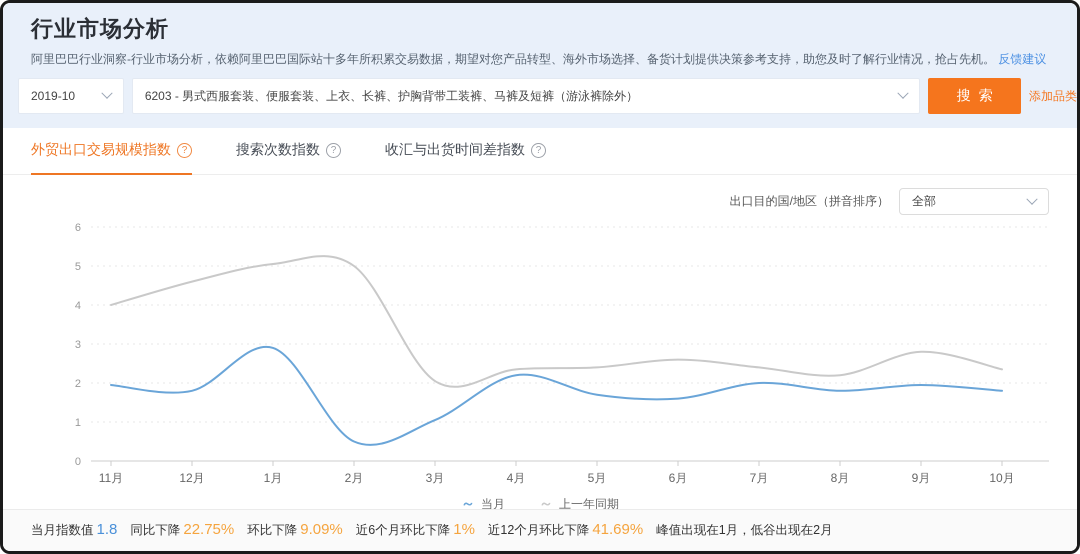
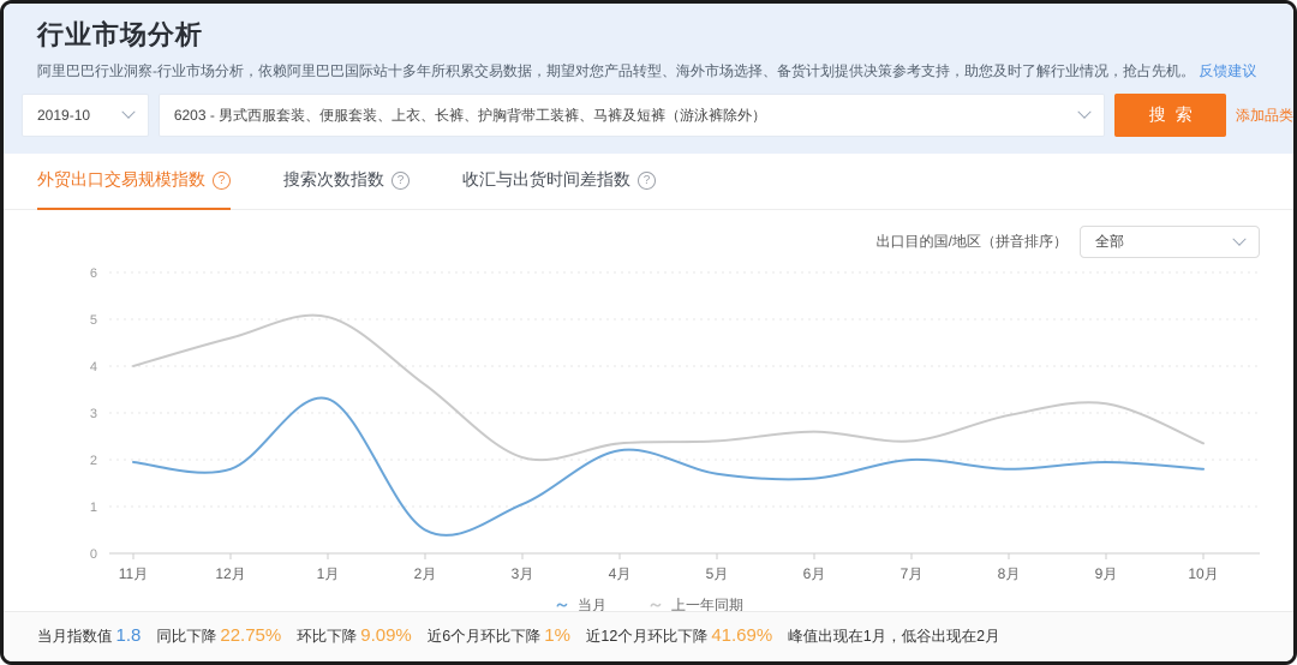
当月/1月: 2.9 -> 3.3
上一年同期/2月: 5.0 -> 3.6
上一年同期/8月: 2.2 -> 3.0
上一年同期/9月: 2.8 -> 3.2
